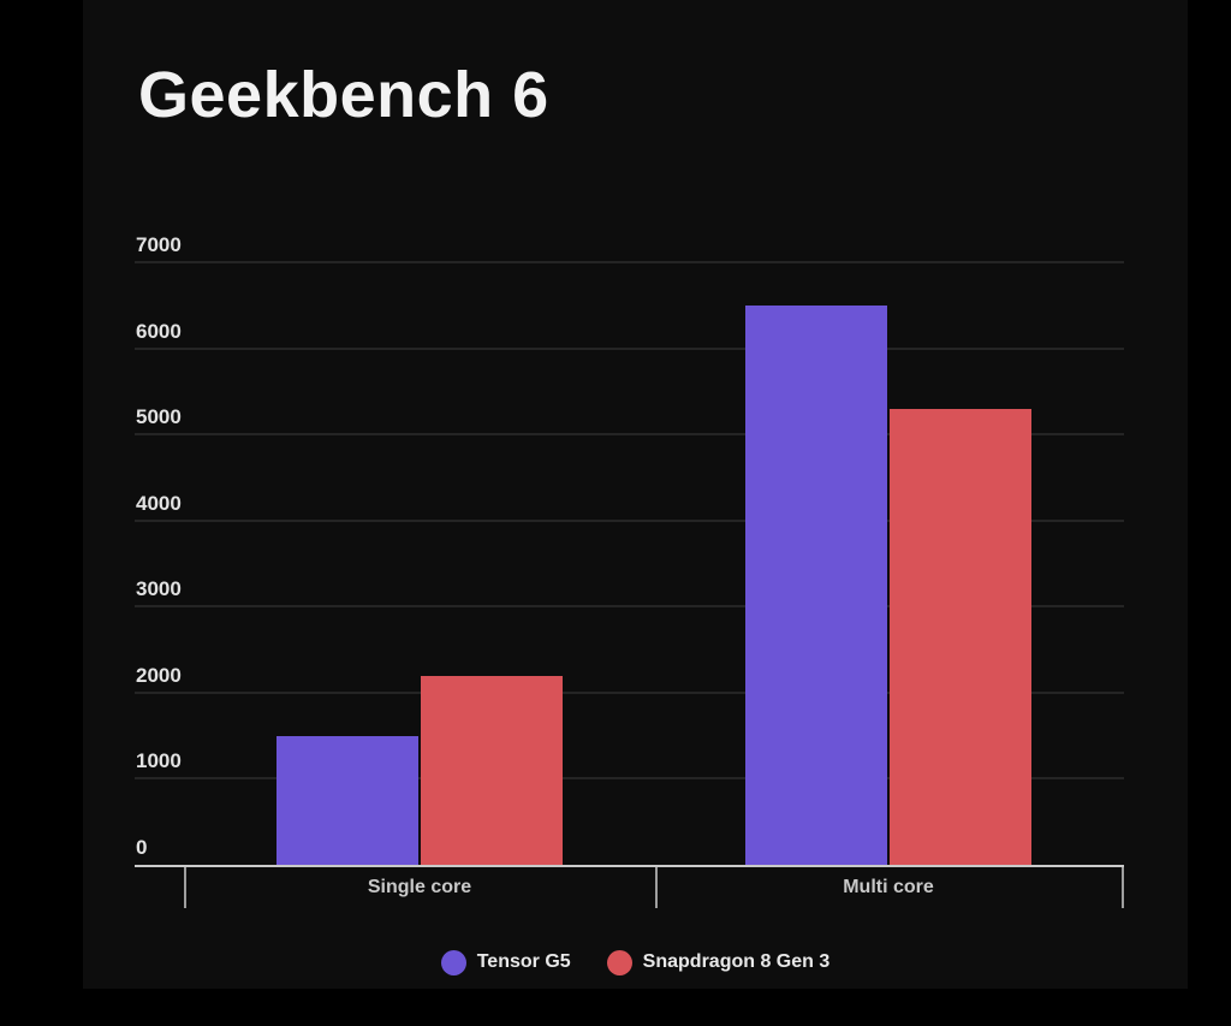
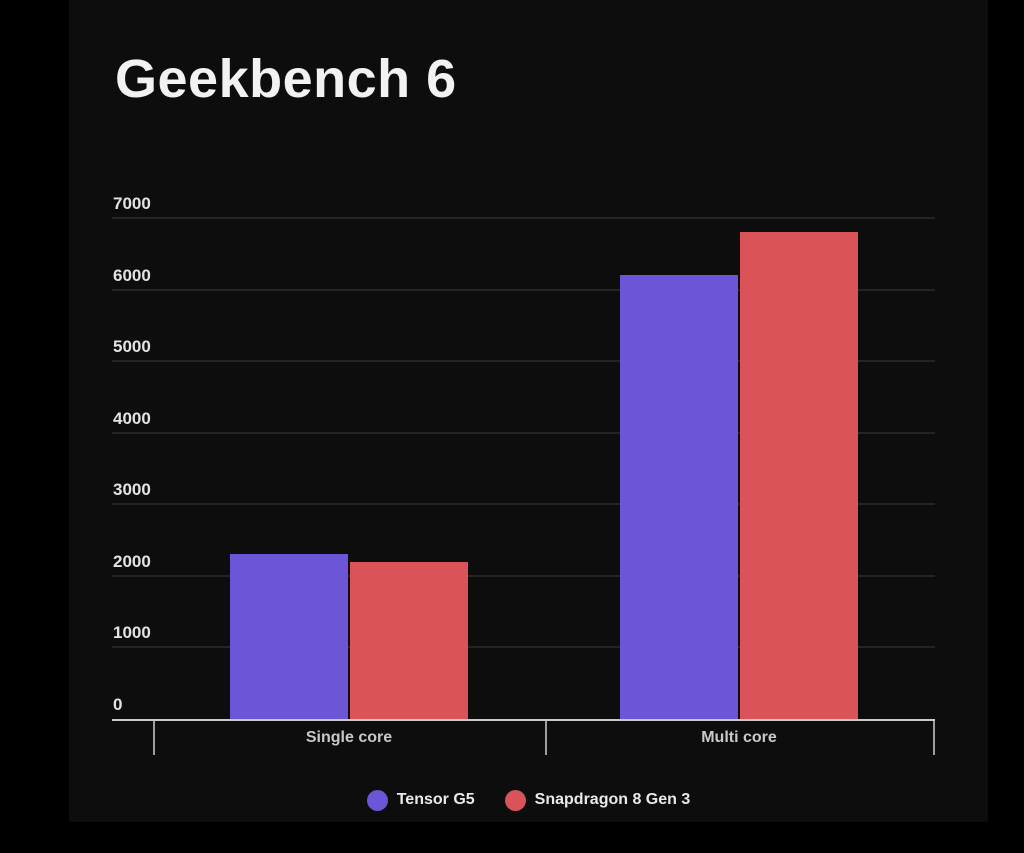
Tensor G5/Single core: 1500 -> 2300
Tensor G5/Multi core: 6500 -> 6200
Snapdragon 8 Gen 3/Multi core: 5300 -> 6800
